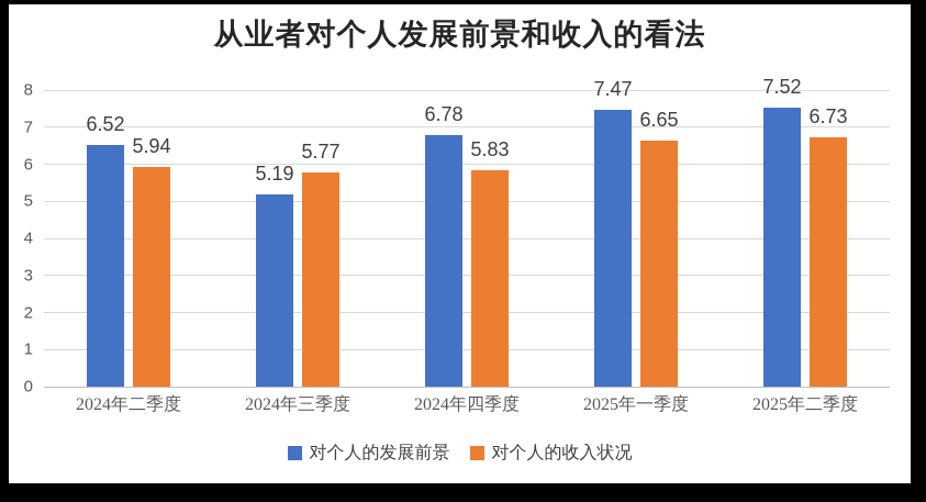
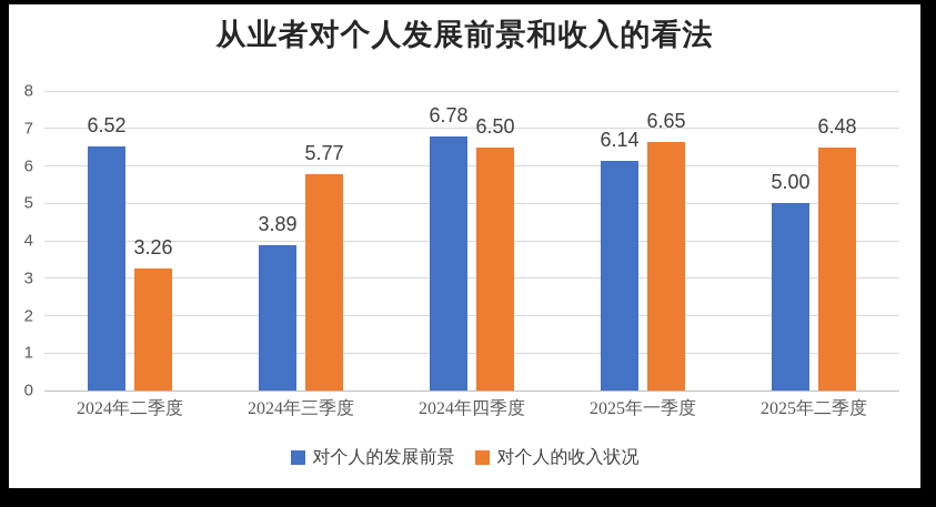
对个人的收入状况/2024年二季度: 5.94 -> 3.26
对个人的发展前景/2024年三季度: 5.19 -> 3.89
对个人的收入状况/2024年四季度: 5.83 -> 6.50
对个人的发展前景/2025年一季度: 7.47 -> 6.14
对个人的发展前景/2025年二季度: 7.52 -> 5.00
对个人的收入状况/2025年二季度: 6.73 -> 6.48
